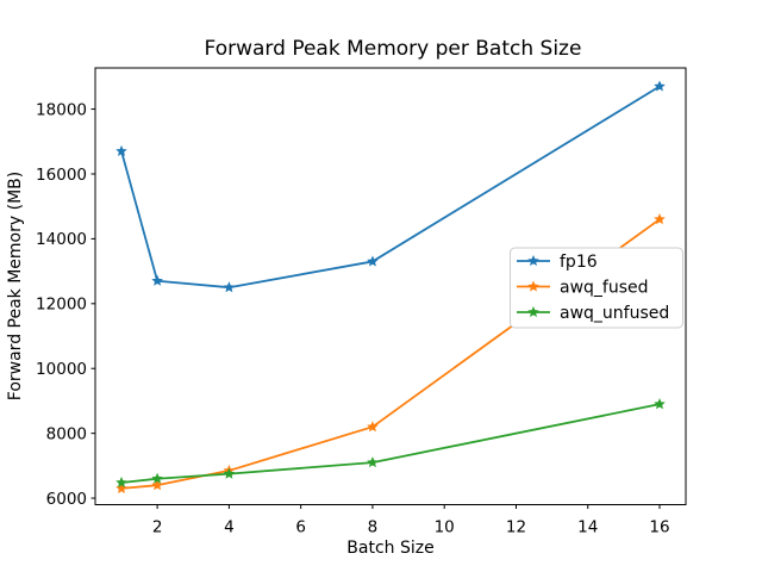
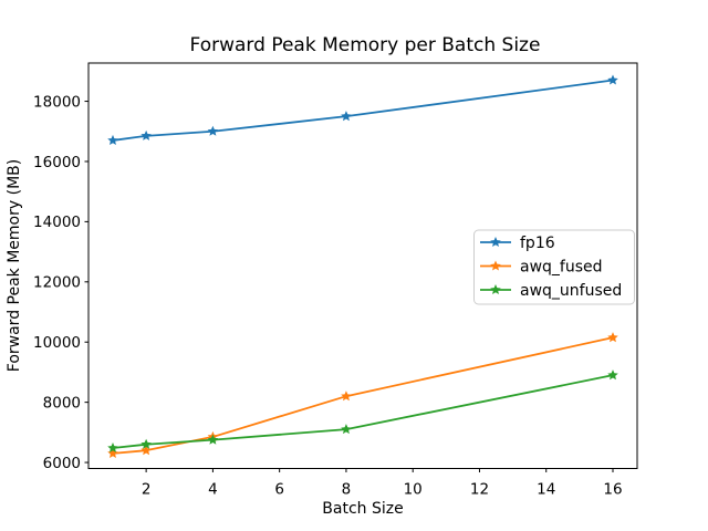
fp16/2: 12700 -> 16800
fp16/4: 12500 -> 17000
fp16/8: 13300 -> 17500
awq_fused/16: 14600 -> 10200
